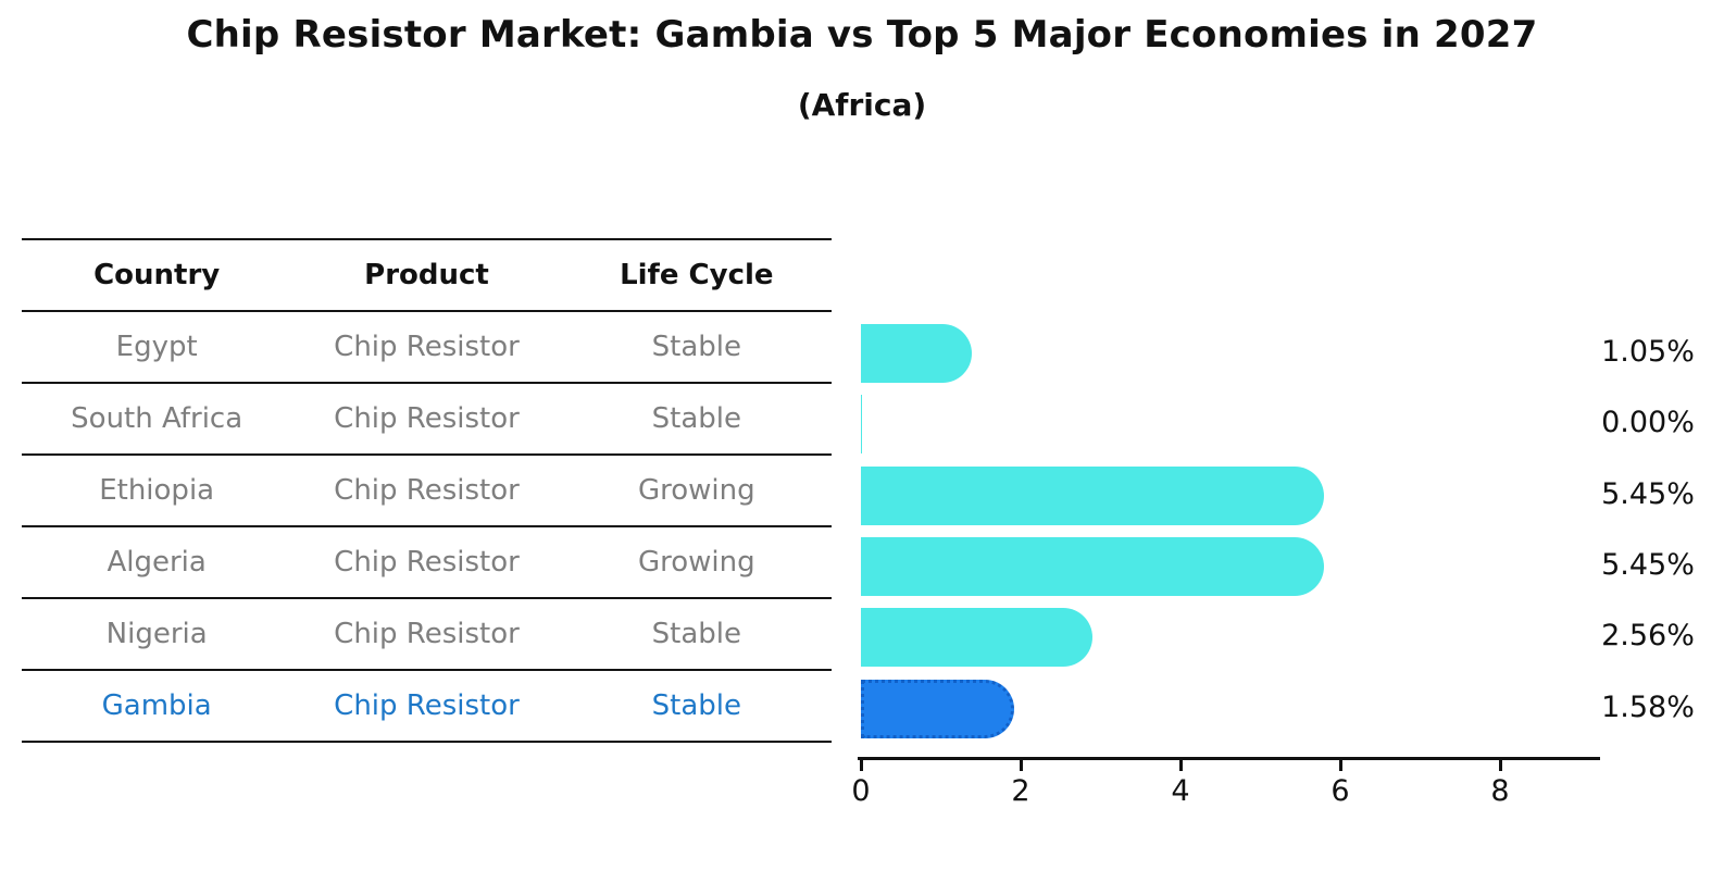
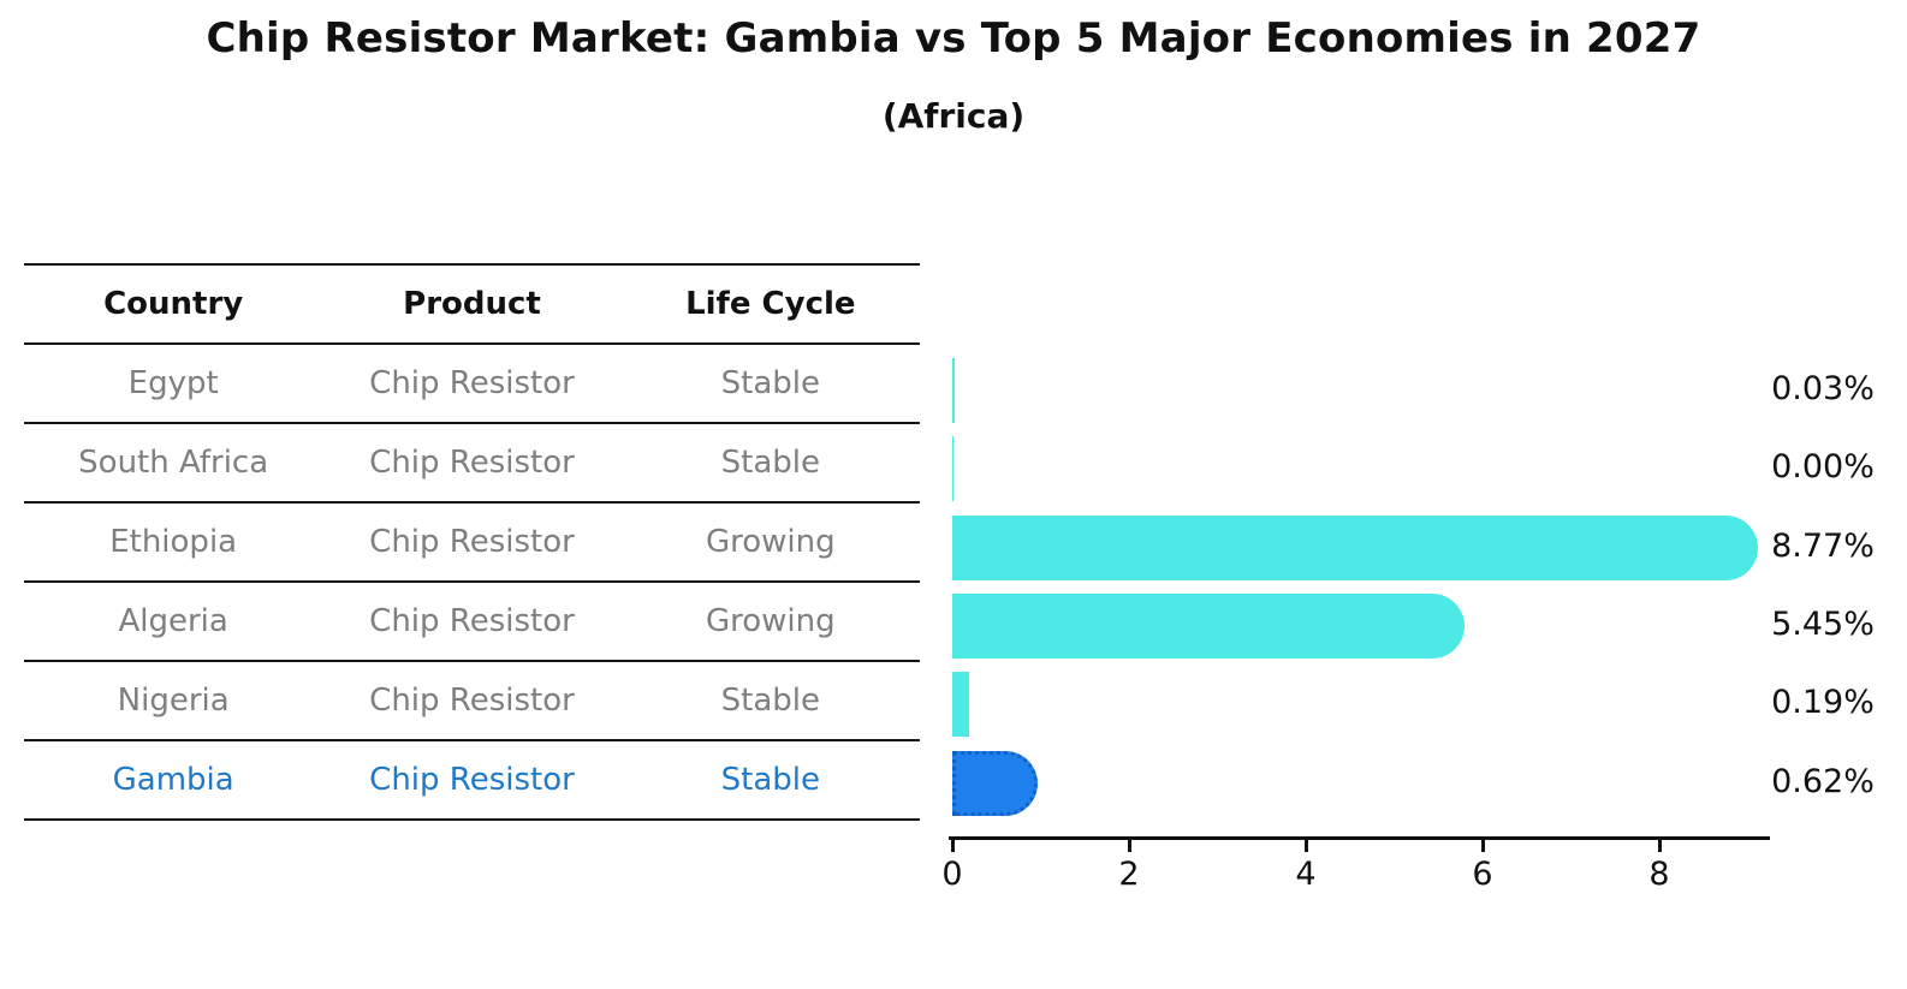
Egypt: 1.05% -> 0.03%
Ethiopia: 5.45% -> 8.77%
Nigeria: 2.56% -> 0.19%
Gambia: 1.58% -> 0.62%
